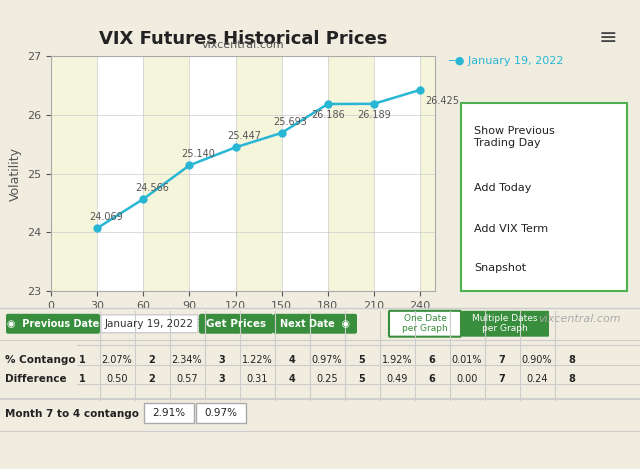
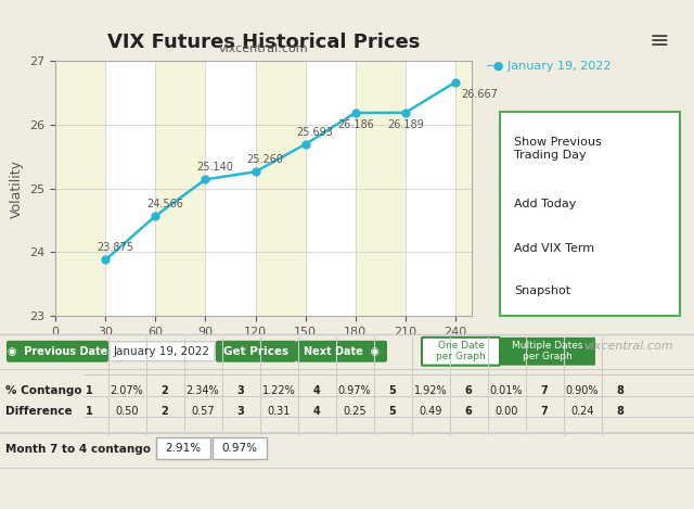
30: 24.069 -> 23.875
120: 25.447 -> 25.260
240: 26.425 -> 26.667
